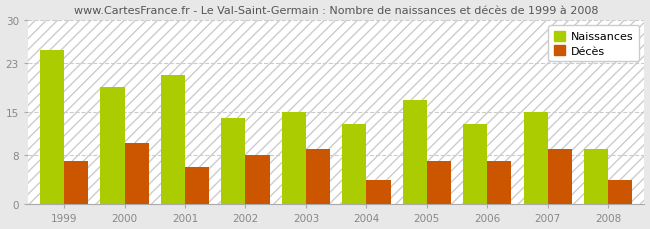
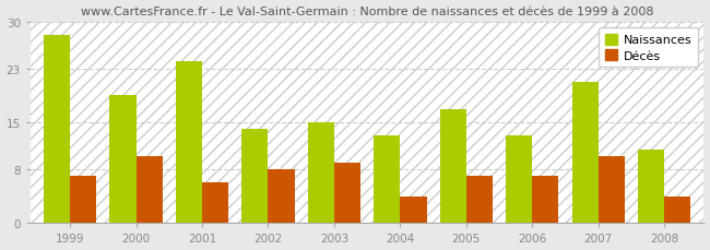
Naissances/1999: 25 -> 28
Naissances/2001: 21 -> 24
Naissances/2007: 15 -> 21
Décès/2007: 9 -> 10
Naissances/2008: 9 -> 11
